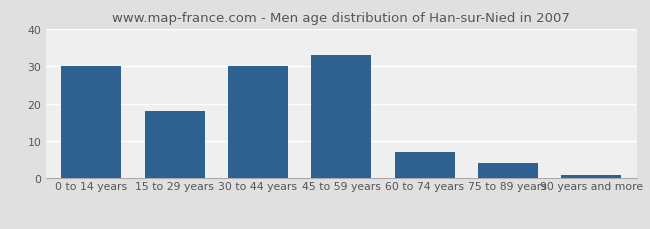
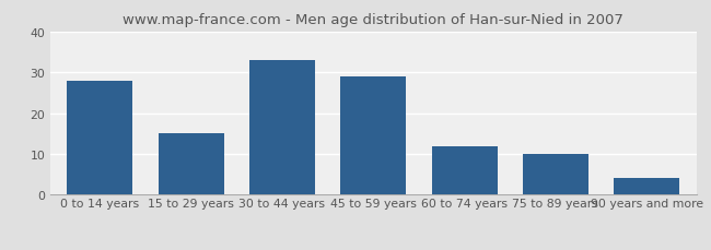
0 to 14 years: 30 -> 28
15 to 29 years: 18 -> 15
30 to 44 years: 30 -> 33
45 to 59 years: 33 -> 29
60 to 74 years: 7 -> 12
75 to 89 years: 4 -> 10
90 years and more: 1 -> 4
